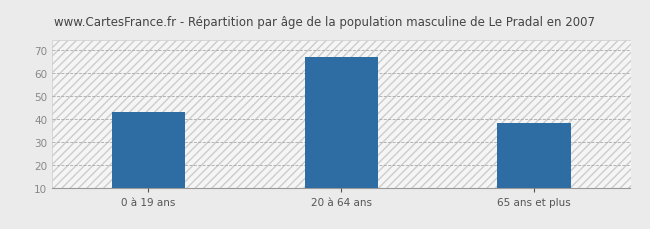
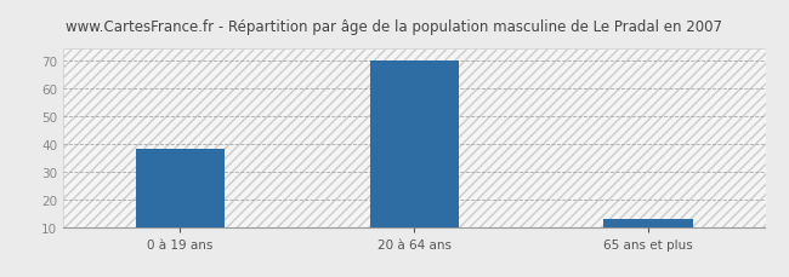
0 à 19 ans: 43 -> 38
20 à 64 ans: 67 -> 70
65 ans et plus: 38 -> 13
